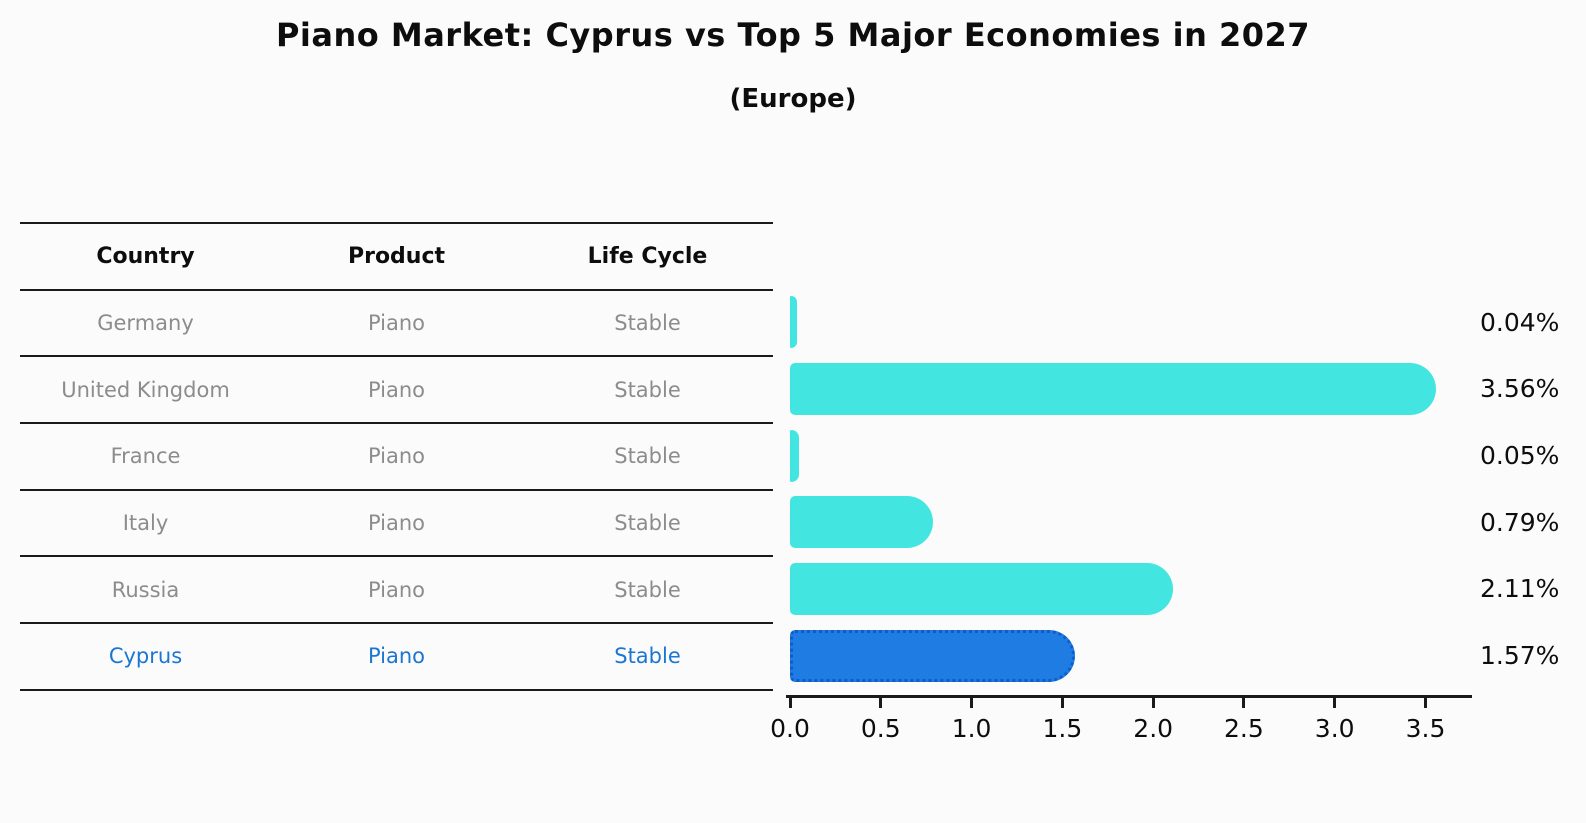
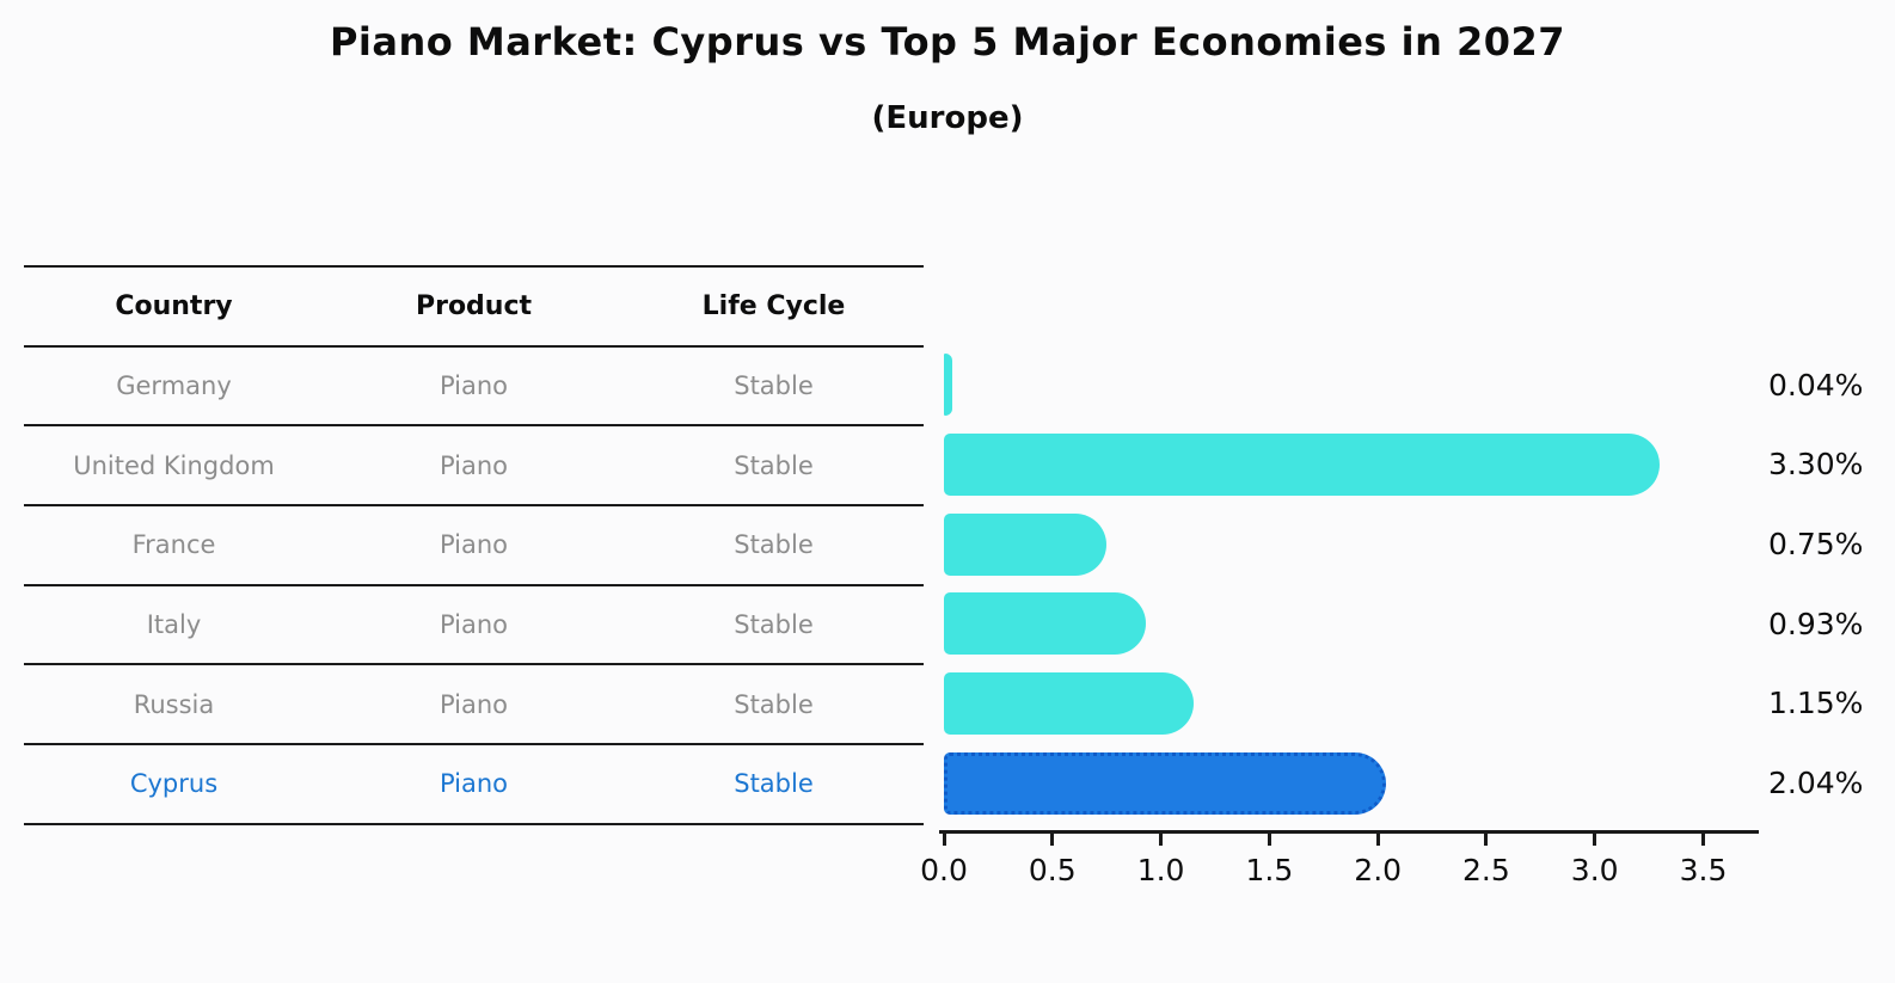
United Kingdom: 3.56% -> 3.30%
France: 0.05% -> 0.75%
Italy: 0.79% -> 0.93%
Russia: 2.11% -> 1.15%
Cyprus: 1.57% -> 2.04%
